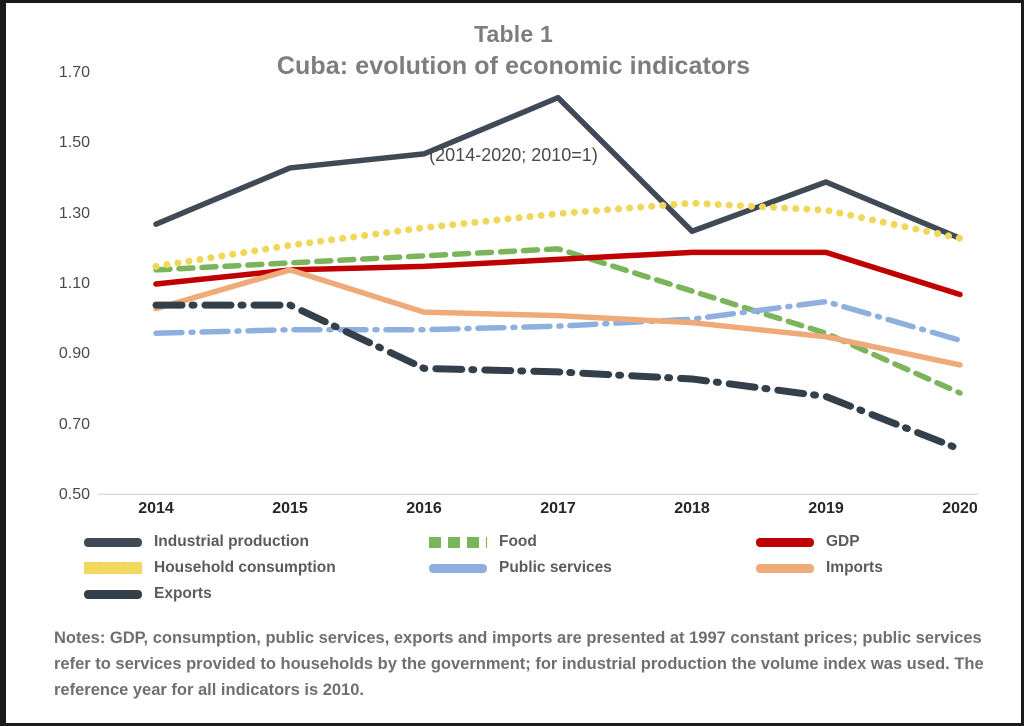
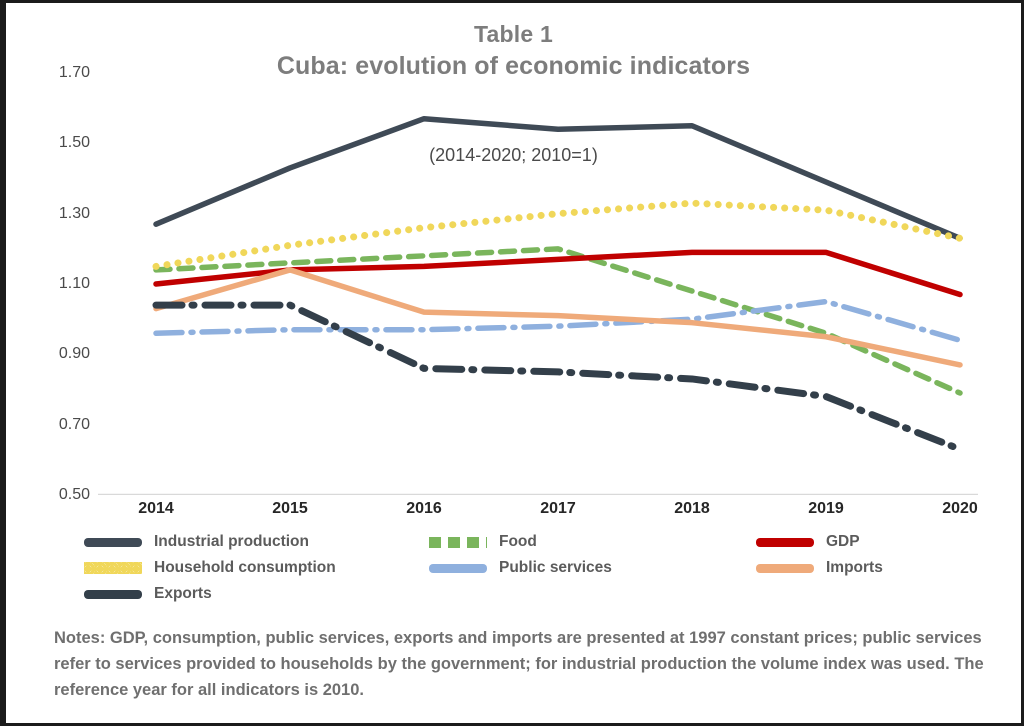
Industrial production/2016: 1.47 -> 1.57
Industrial production/2017: 1.63 -> 1.54
Industrial production/2018: 1.25 -> 1.55
